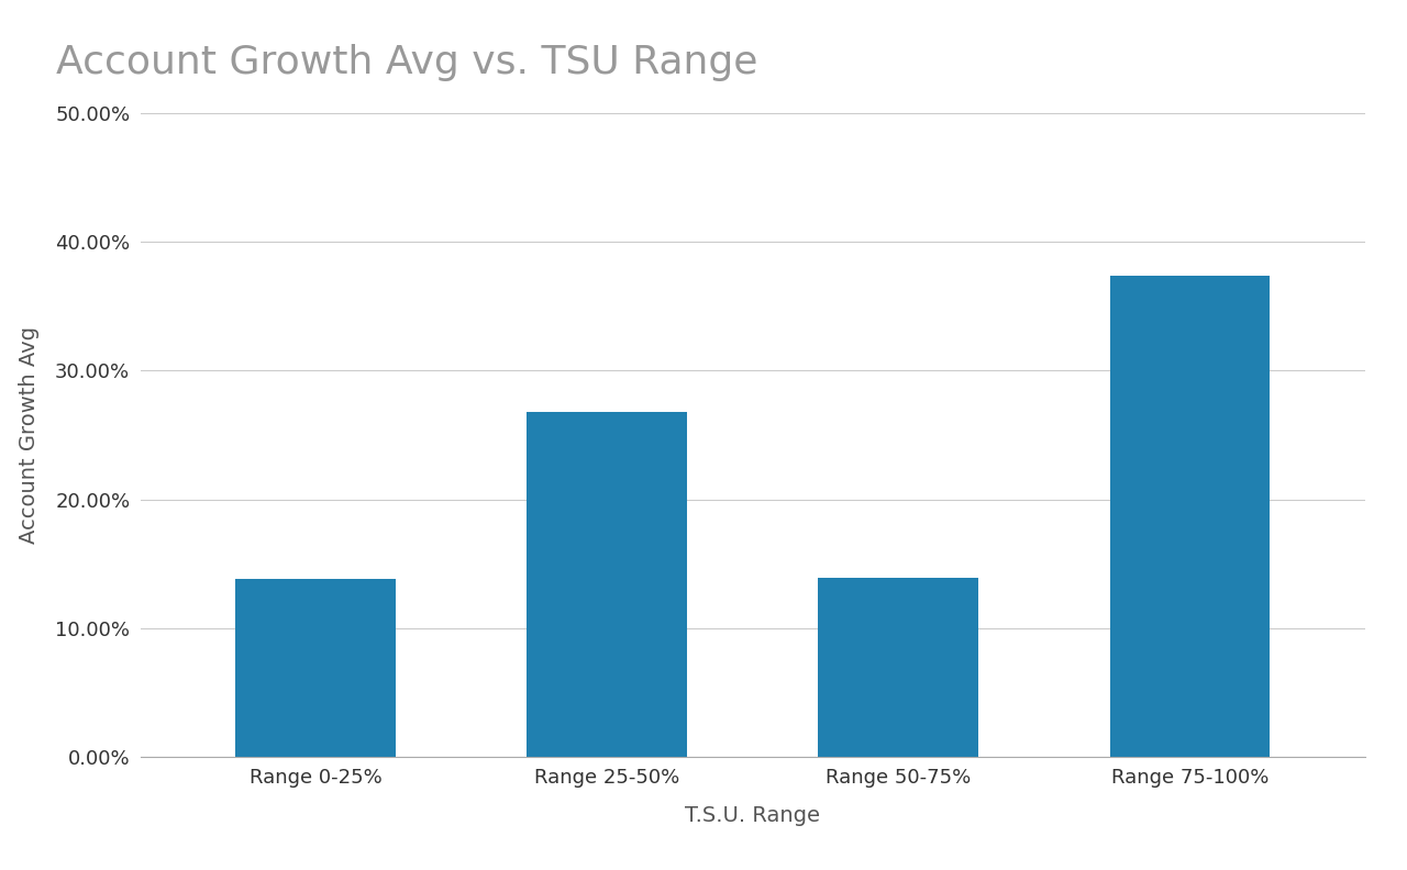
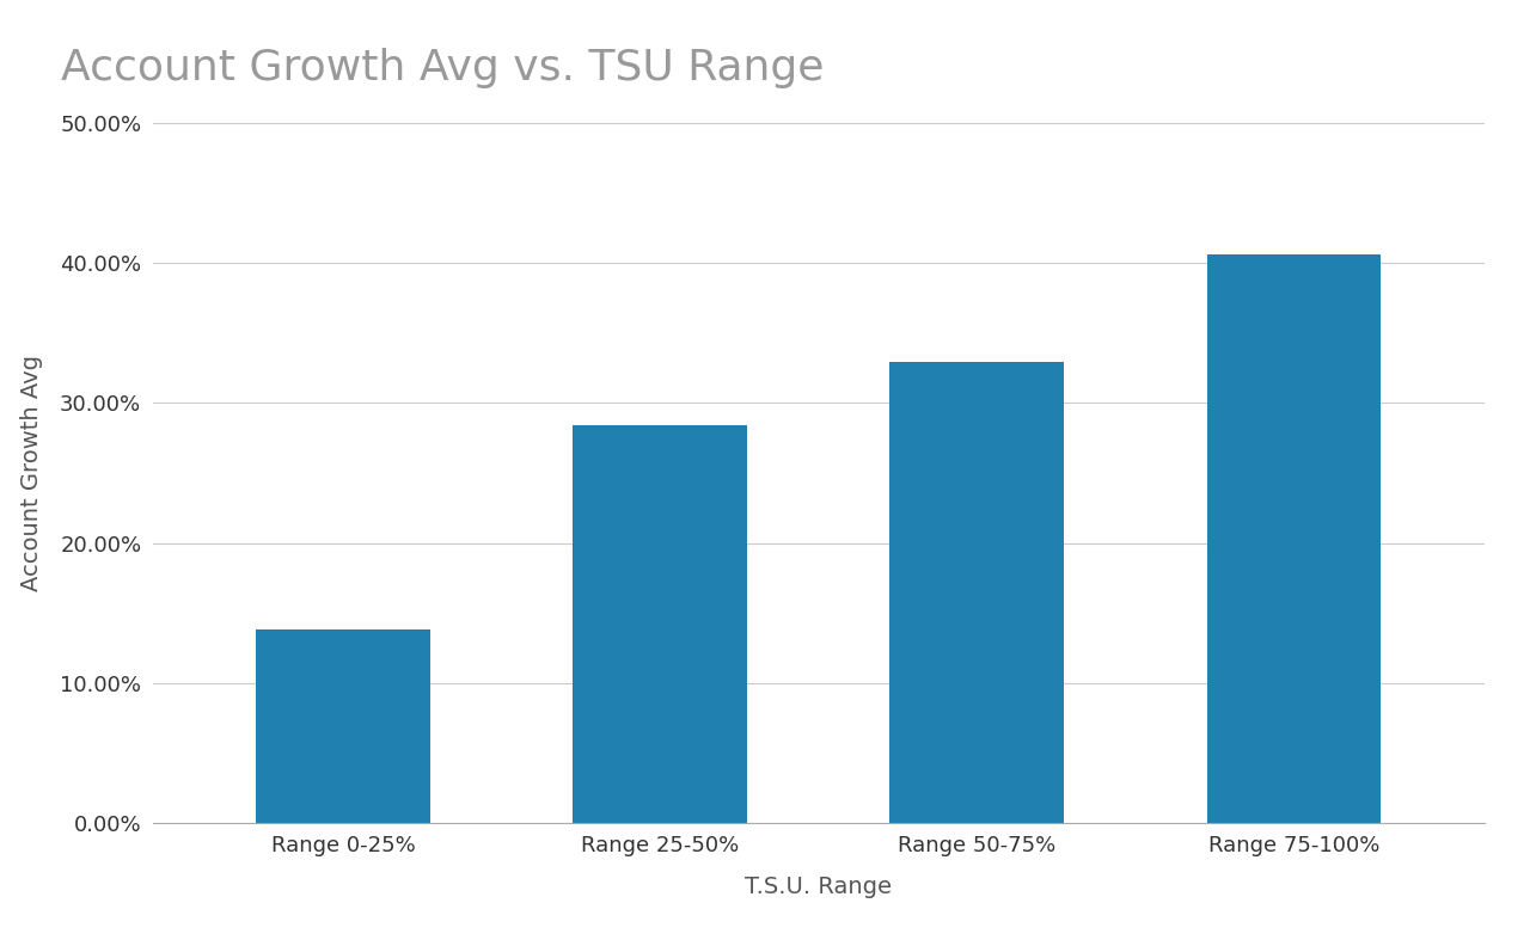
Range 25-50%: 26.8% -> 28.4%
Range 50-75%: 13.9% -> 32.9%
Range 75-100%: 37.4% -> 40.6%
